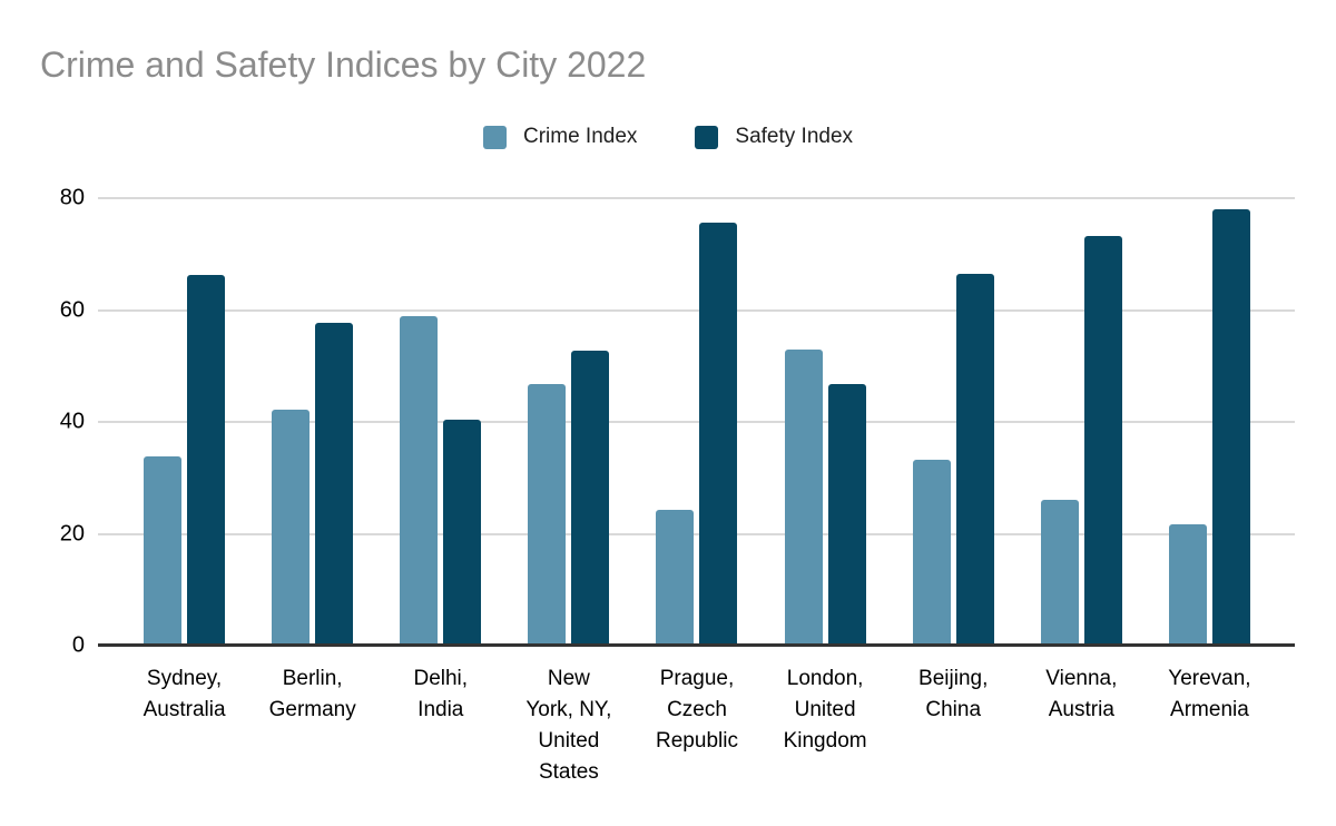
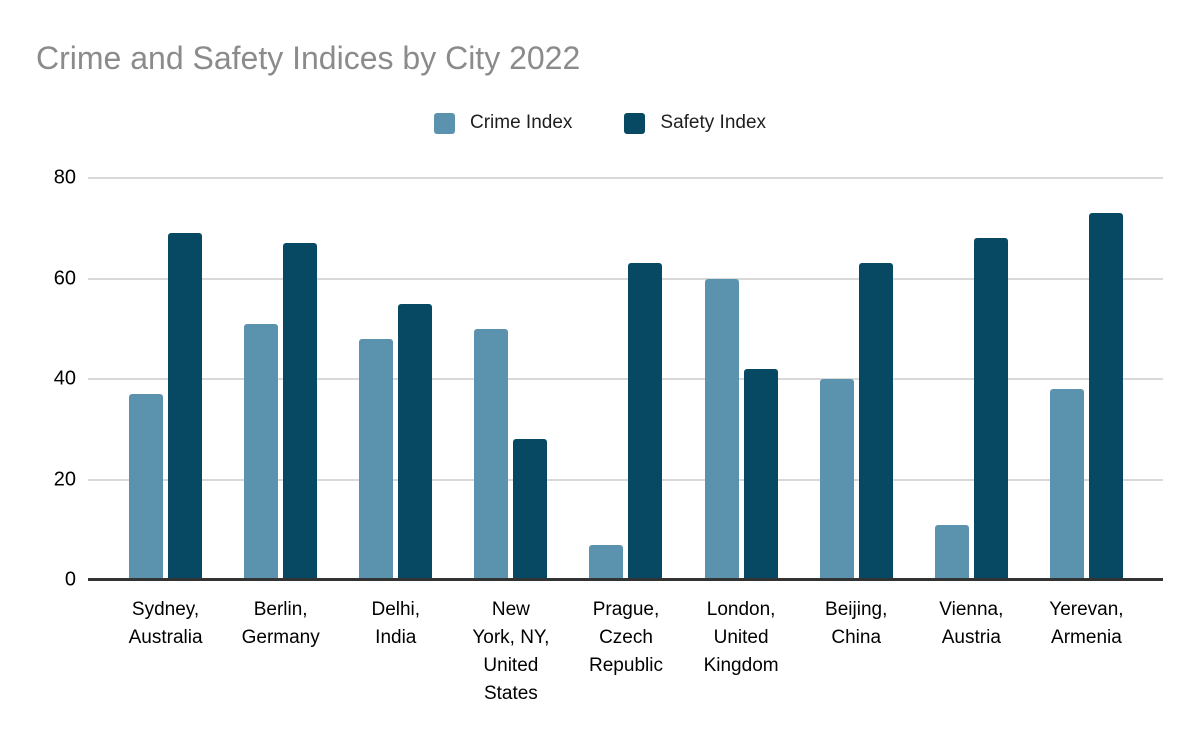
Crime Index/Sydney, Australia: 34 -> 37
Safety Index/Sydney, Australia: 66 -> 69
Crime Index/Berlin, Germany: 42 -> 51
Safety Index/Berlin, Germany: 58 -> 67
Crime Index/Delhi, India: 59 -> 48
Safety Index/Delhi, India: 40 -> 55
Crime Index/New York, NY, United States: 47 -> 50
Safety Index/New York, NY, United States: 53 -> 28
Crime Index/Prague, Czech Republic: 24 -> 7
Safety Index/Prague, Czech Republic: 76 -> 63
Crime Index/London, United Kingdom: 53 -> 60
Safety Index/London, United Kingdom: 47 -> 42
Crime Index/Beijing, China: 33 -> 40
Safety Index/Beijing, China: 66 -> 63
Crime Index/Vienna, Austria: 26 -> 11
Safety Index/Vienna, Austria: 73 -> 68
Crime Index/Yerevan, Armenia: 22 -> 38
Safety Index/Yerevan, Armenia: 78 -> 73
